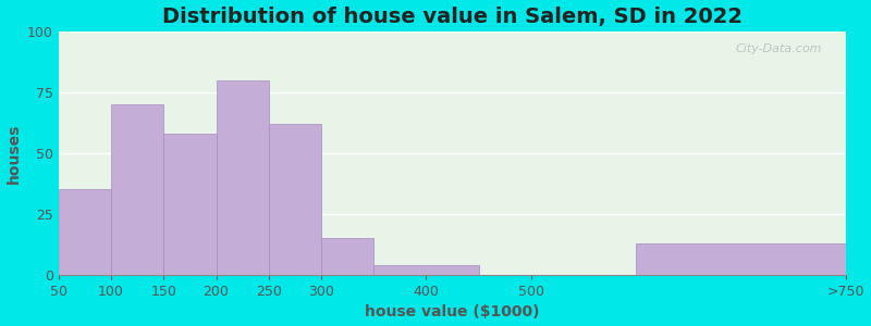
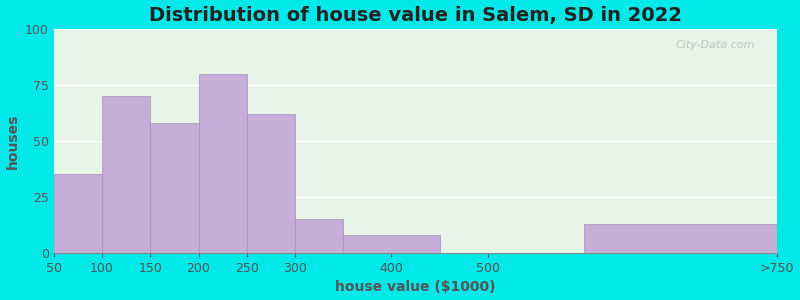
400: 4 -> 8
